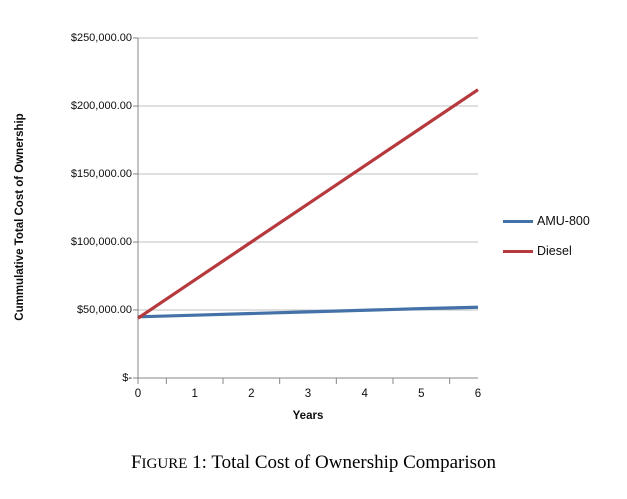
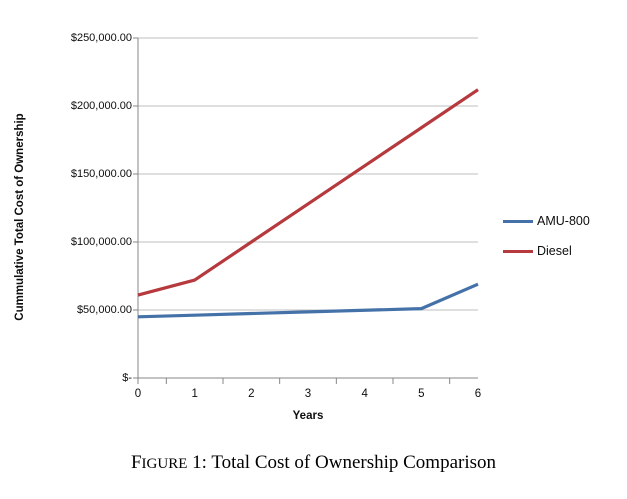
Diesel/0: $44000 -> $61000
AMU-800/6: $52000 -> $69000
